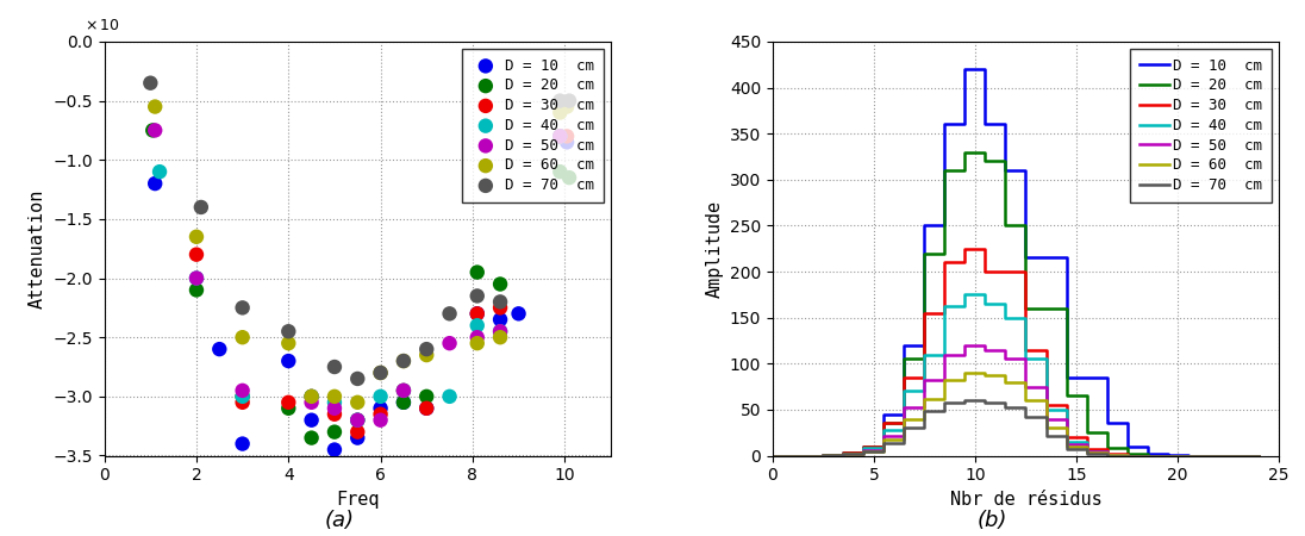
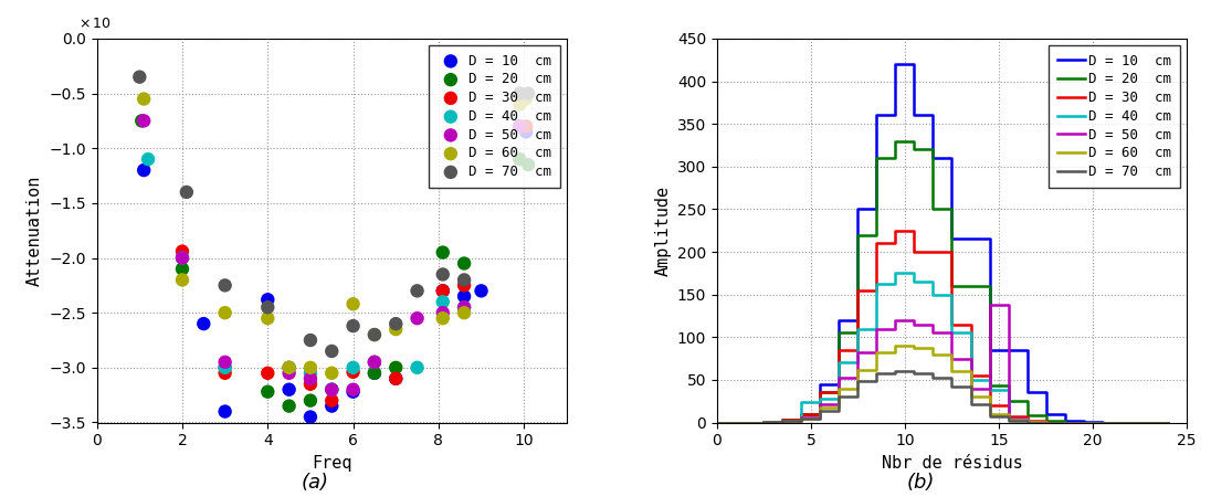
D = 30 cm/2: -1.80 -> -1.94
D = 60 cm/2: -1.65 -> -2.20
D = 10 cm/4: -2.70 -> -2.38
D = 20 cm/4: -3.10 -> -3.22
D = 10 cm/6: -3.10 -> -3.22
D = 30 cm/6: -3.15 -> -3.04
D = 60 cm/6: -2.80 -> -2.42
D = 70 cm/6: -2.80 -> -2.62
D = 40 cm/5: 8 -> 24
D = 20 cm/15: 65 -> 44
D = 40 cm/15: 15 -> 38
D = 50 cm/15: 12 -> 138
